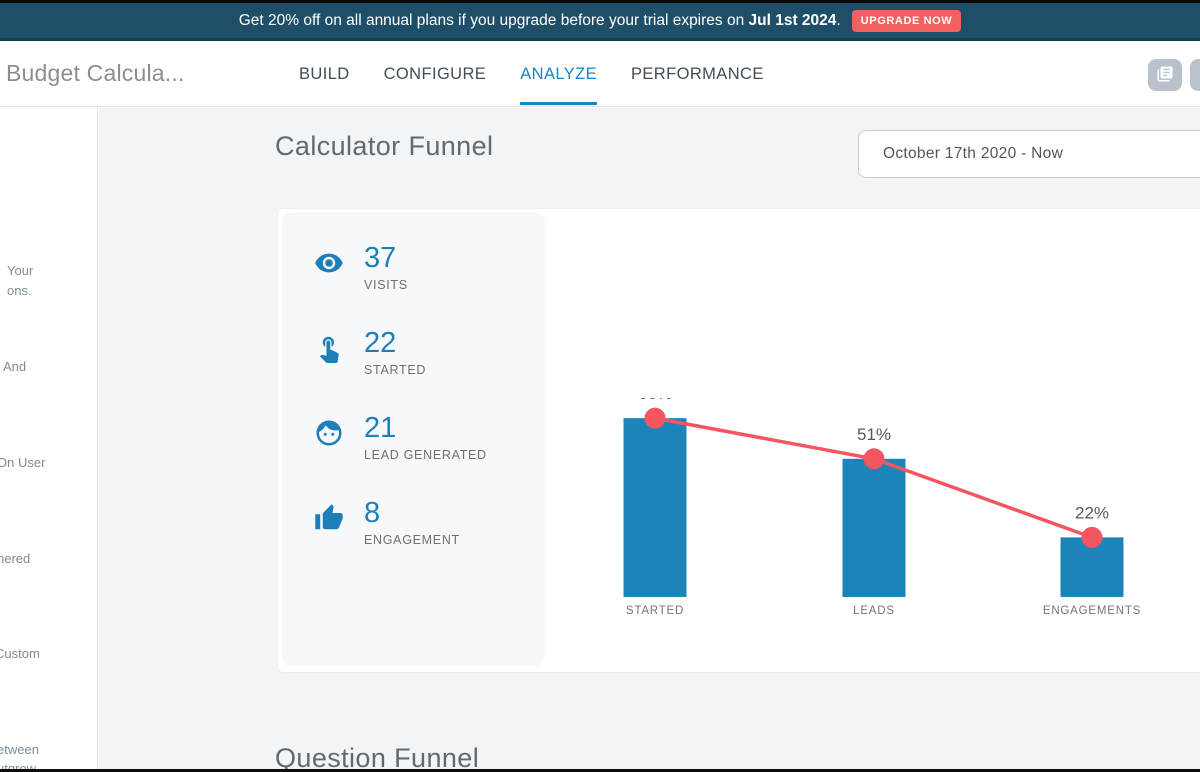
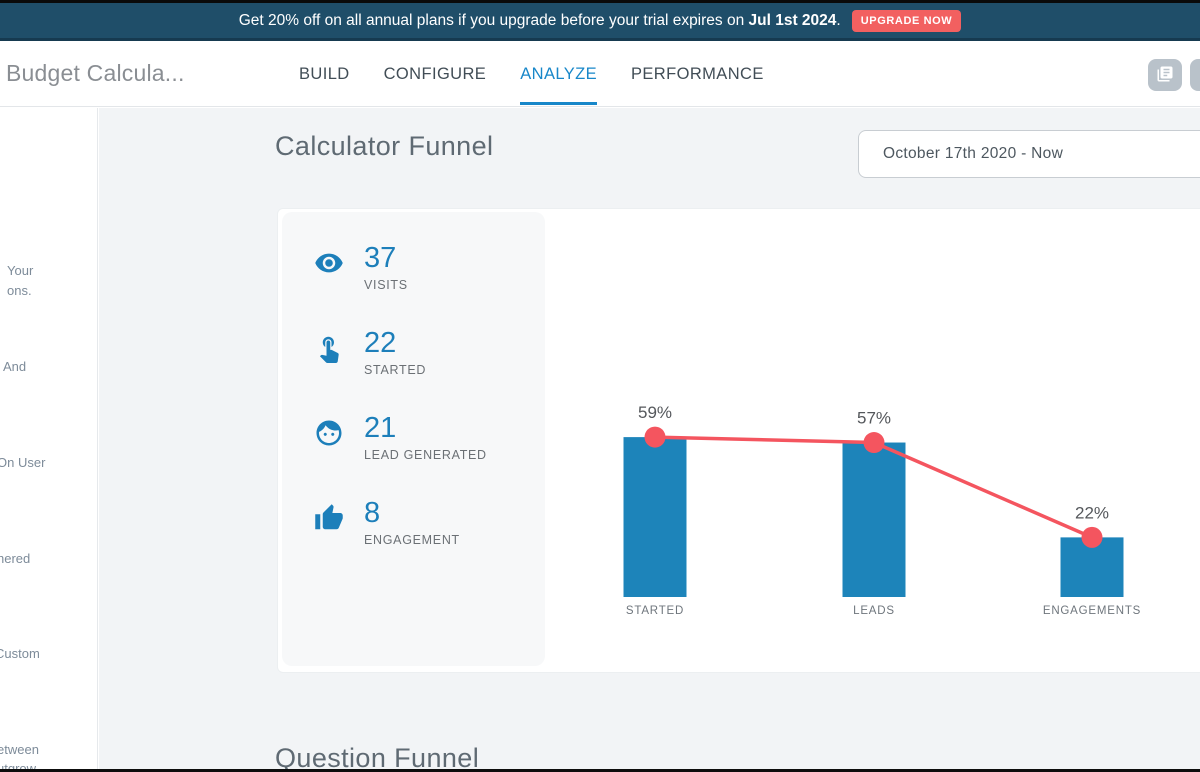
STARTED: 66% -> 59%
LEADS: 51% -> 57%
